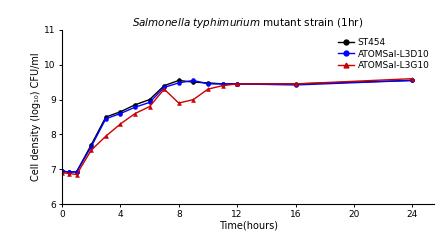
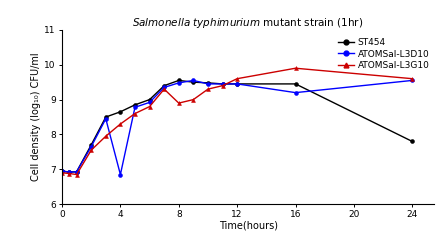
ATOMSal-L3D10/4: 8.60 -> 6.85
ATOMSal-L3G10/12: 9.45 -> 9.60
ATOMSal-L3D10/16: 9.42 -> 9.20
ATOMSal-L3G10/16: 9.45 -> 9.90
ST454/24: 9.55 -> 7.80
